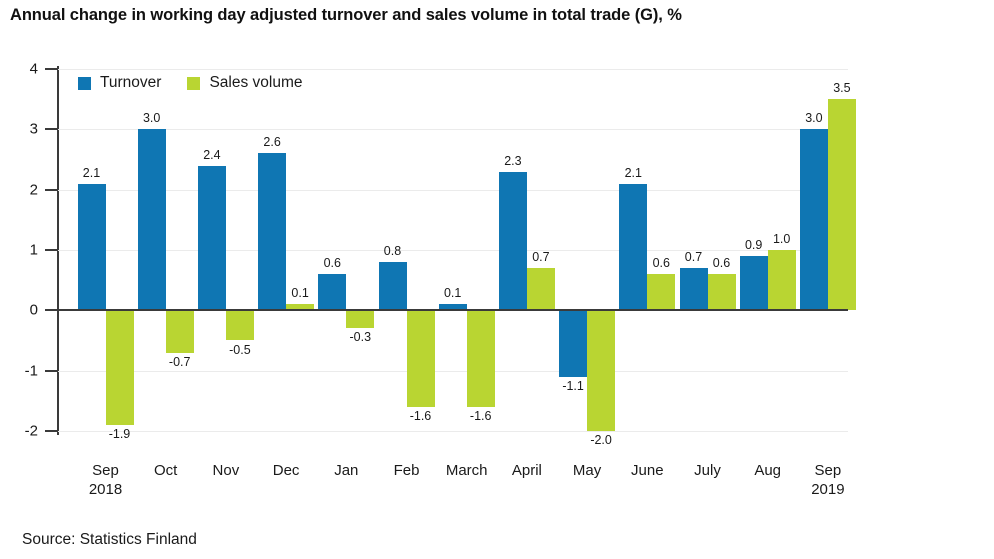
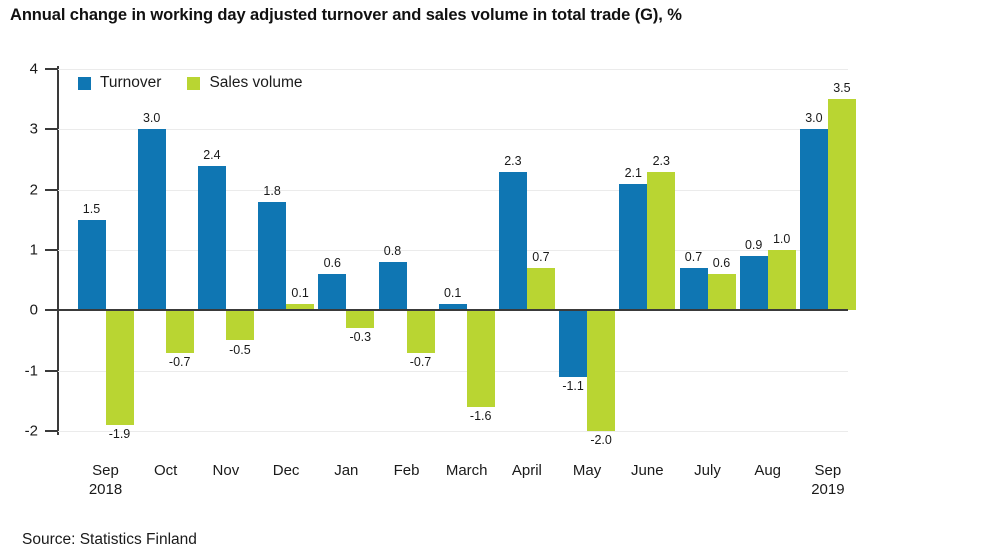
Turnover/Sep 2018: 2.1 -> 1.5
Turnover/Dec: 2.6 -> 1.8
Sales volume/Feb: -1.6 -> -0.7
Sales volume/June: 0.6 -> 2.3
